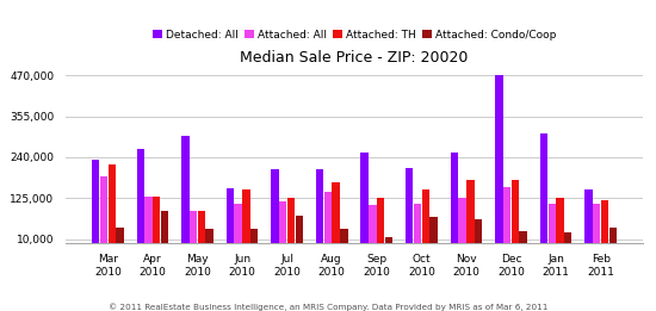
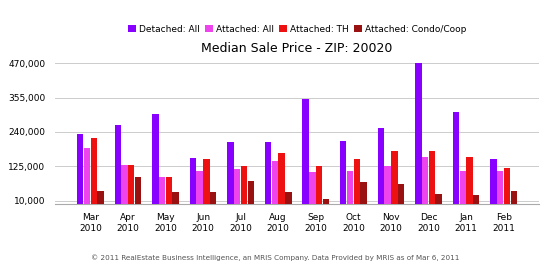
Detached: All/Sep 2010: 252,000 -> 350,000
Attached: TH/Jan 2011: 125,000 -> 155,000
